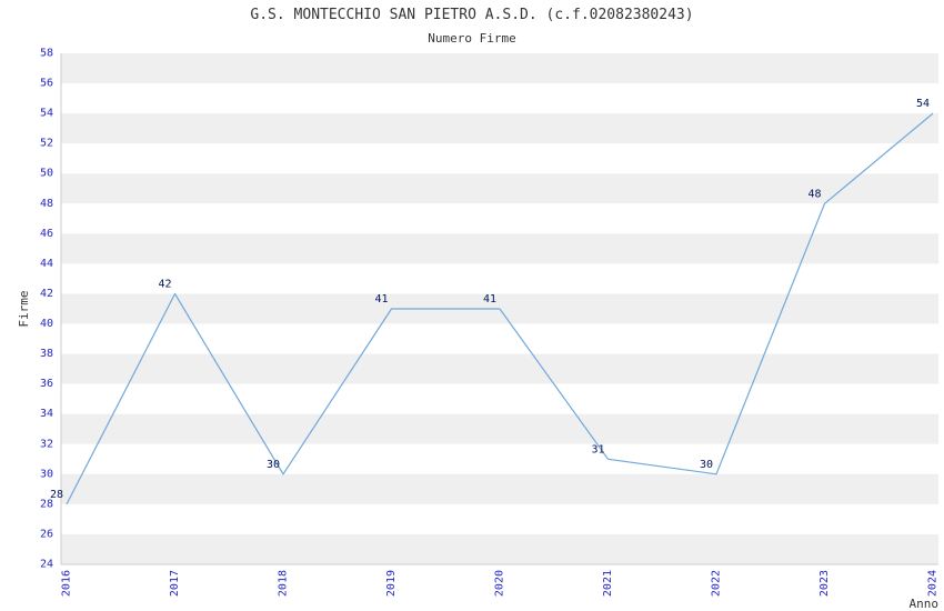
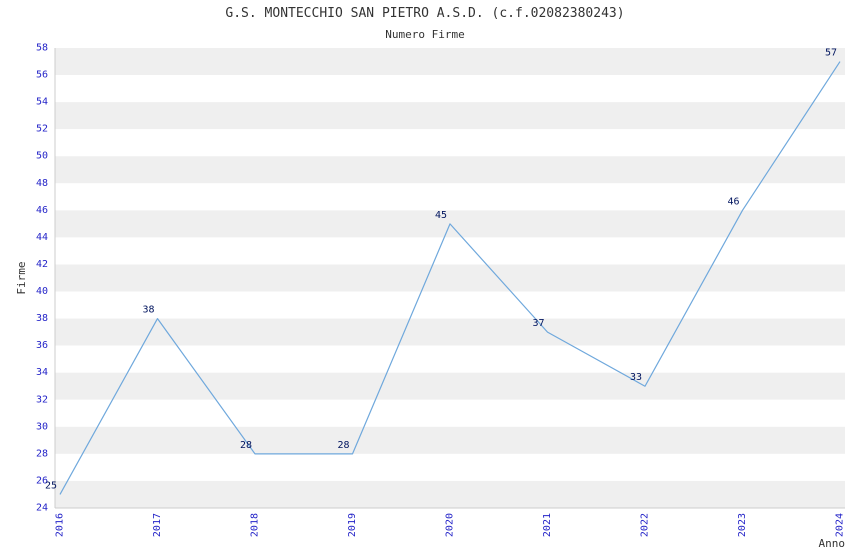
2016: 28 -> 25
2017: 42 -> 38
2018: 30 -> 28
2019: 41 -> 28
2020: 41 -> 45
2021: 31 -> 37
2022: 30 -> 33
2023: 48 -> 46
2024: 54 -> 57
